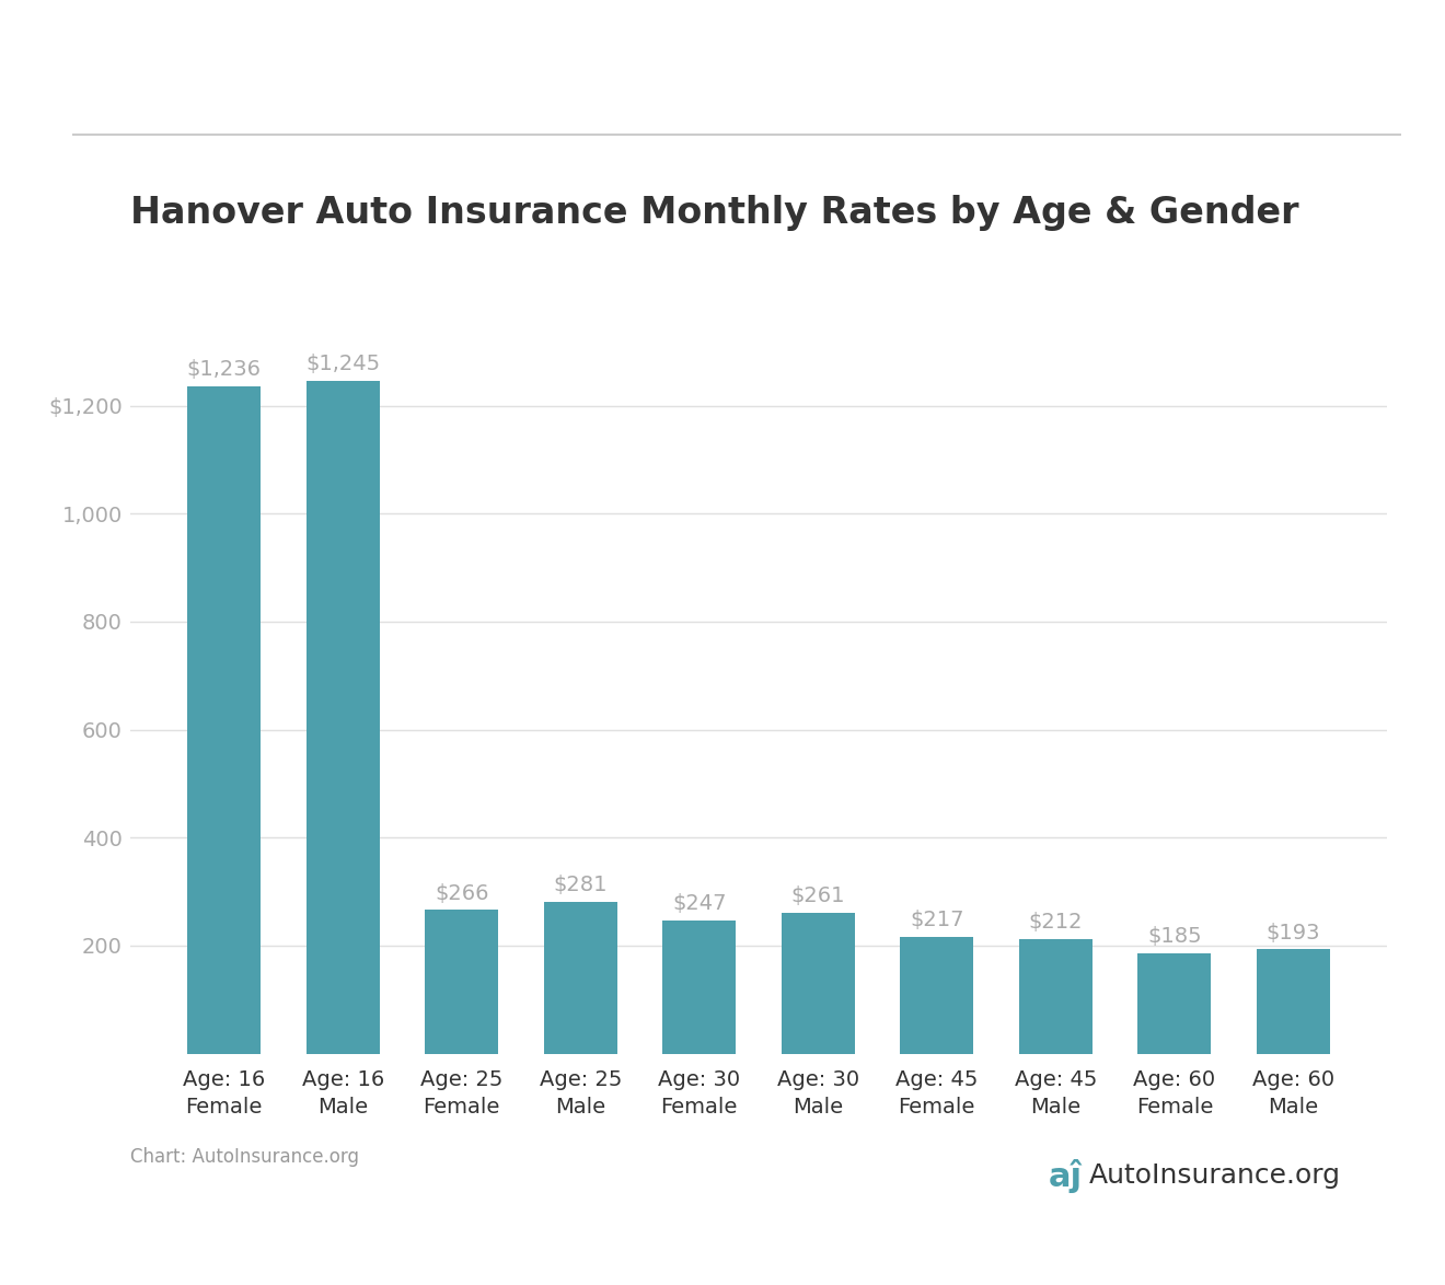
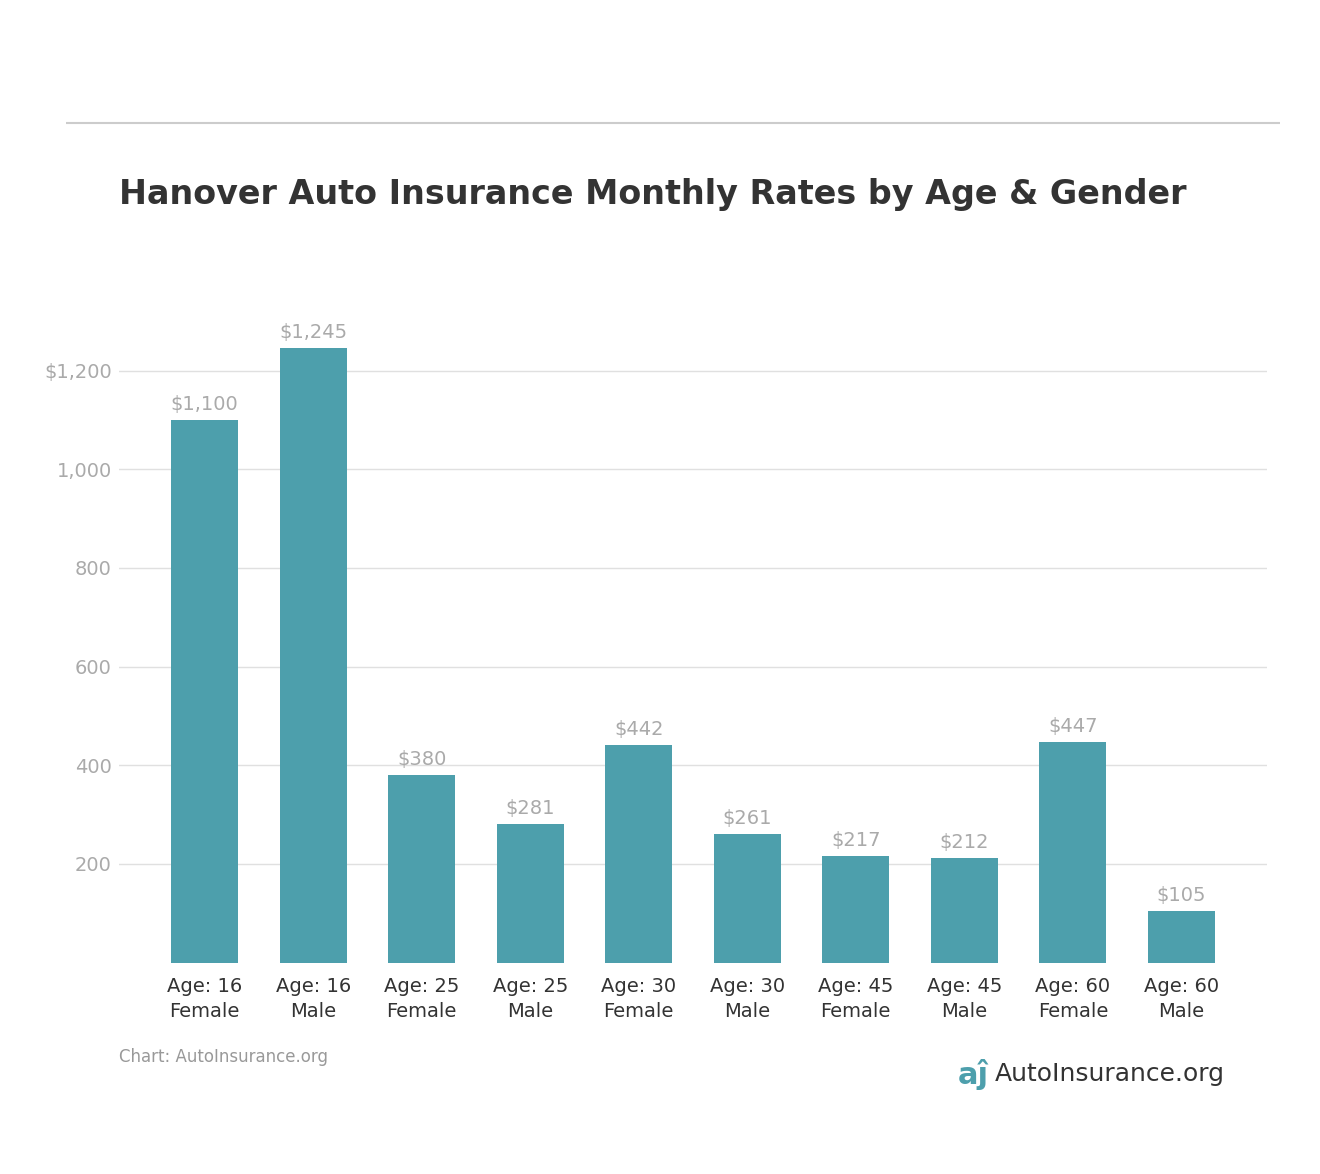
Age: 16 Female: $1,236 -> $1,100
Age: 25 Female: $266 -> $380
Age: 30 Female: $247 -> $442
Age: 60 Female: $185 -> $447
Age: 60 Male: $193 -> $105
